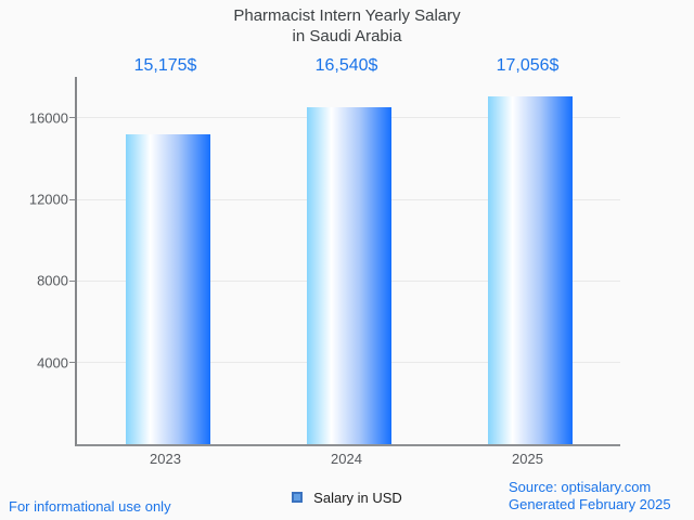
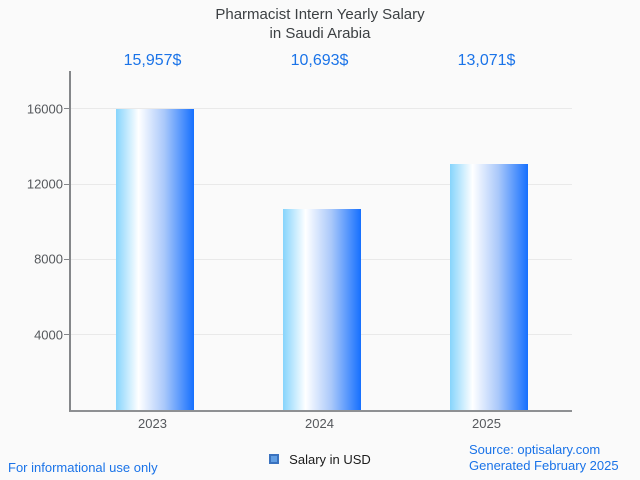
2023: 15,175 -> 15,957
2024: 16,540 -> 10,693
2025: 17,056 -> 13,071
